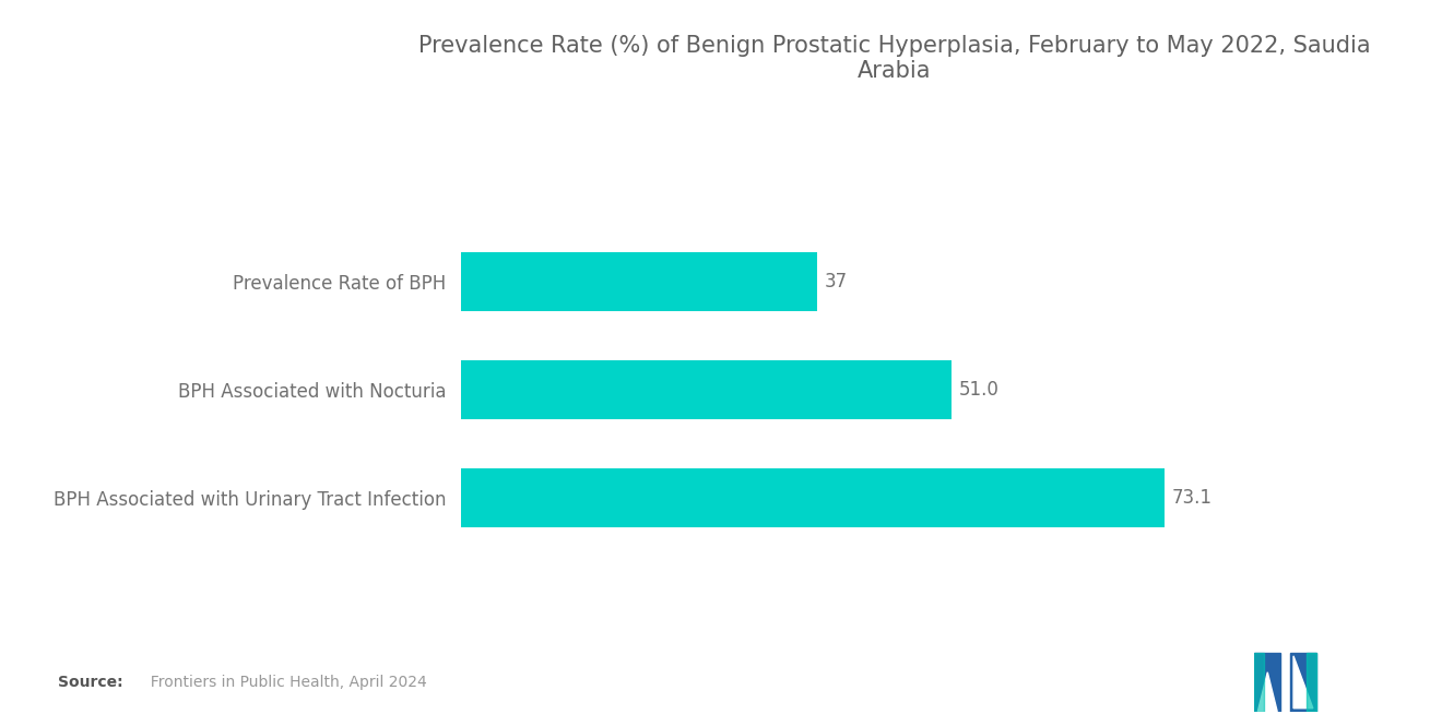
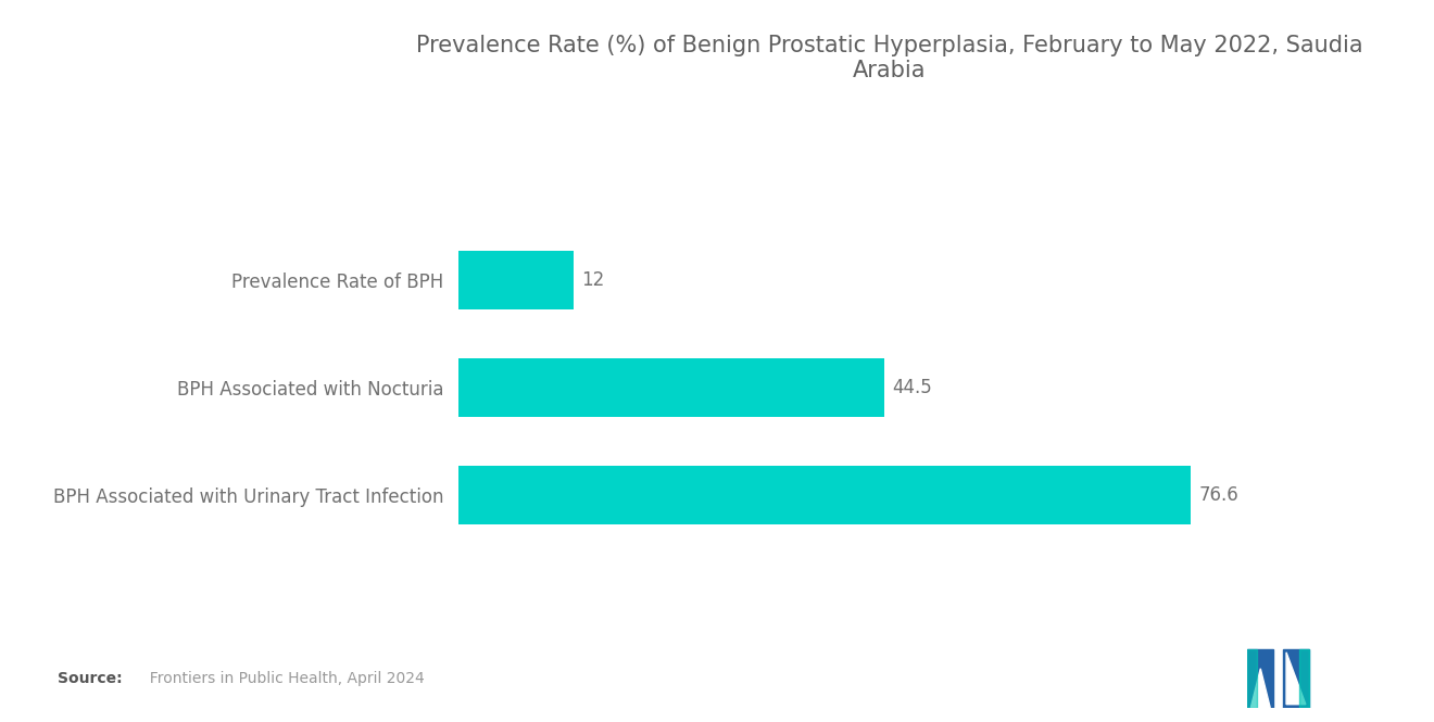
Prevalence Rate of BPH: 37 -> 12
BPH Associated with Nocturia: 51.0 -> 44.5
BPH Associated with Urinary Tract Infection: 73.1 -> 76.6
